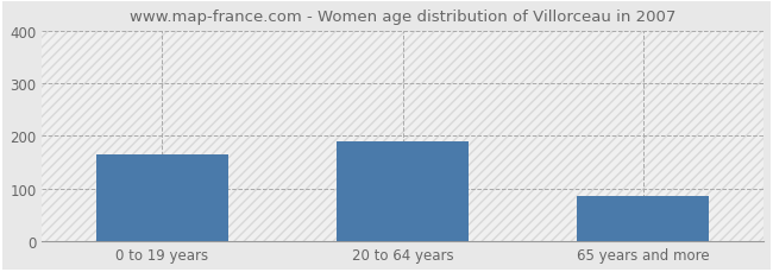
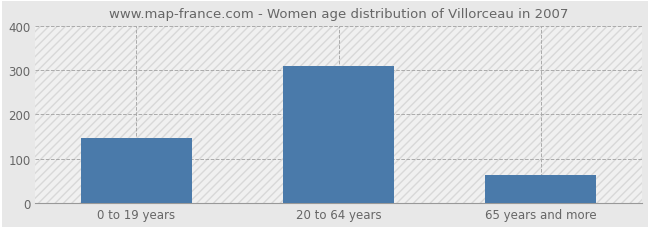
0 to 19 years: 165 -> 147
20 to 64 years: 190 -> 308
65 years and more: 85 -> 62
